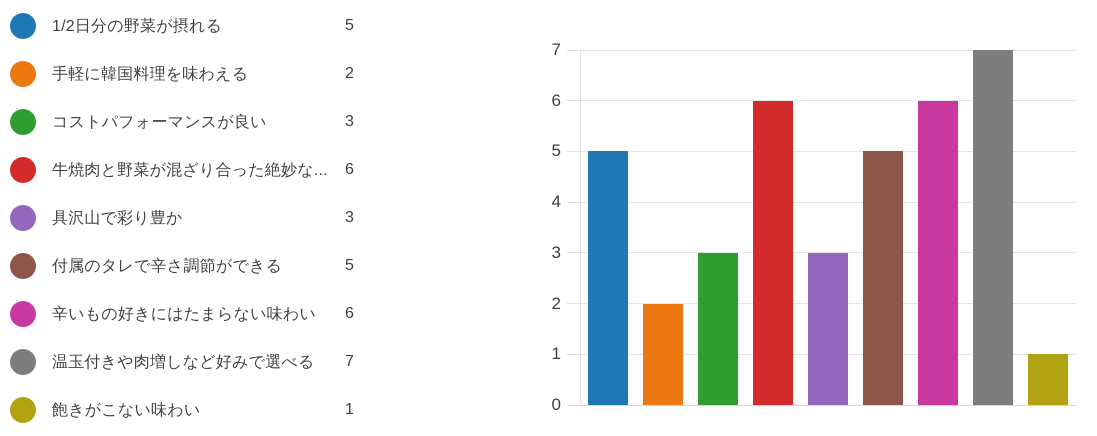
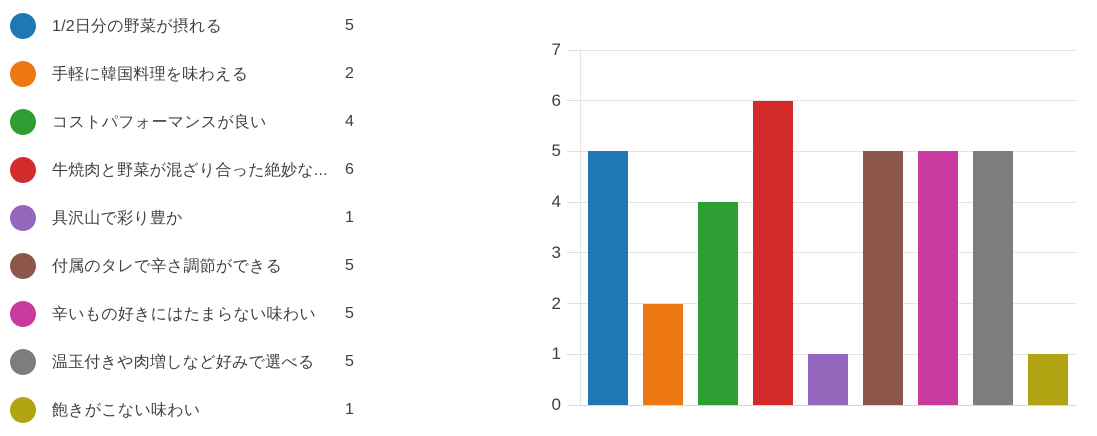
コストパフォーマンスが良い: 3 -> 4
具沢山で彩り豊か: 3 -> 1
辛いもの好きにはたまらない味わい: 6 -> 5
温玉付きや肉増しなど好みで選べる: 7 -> 5
